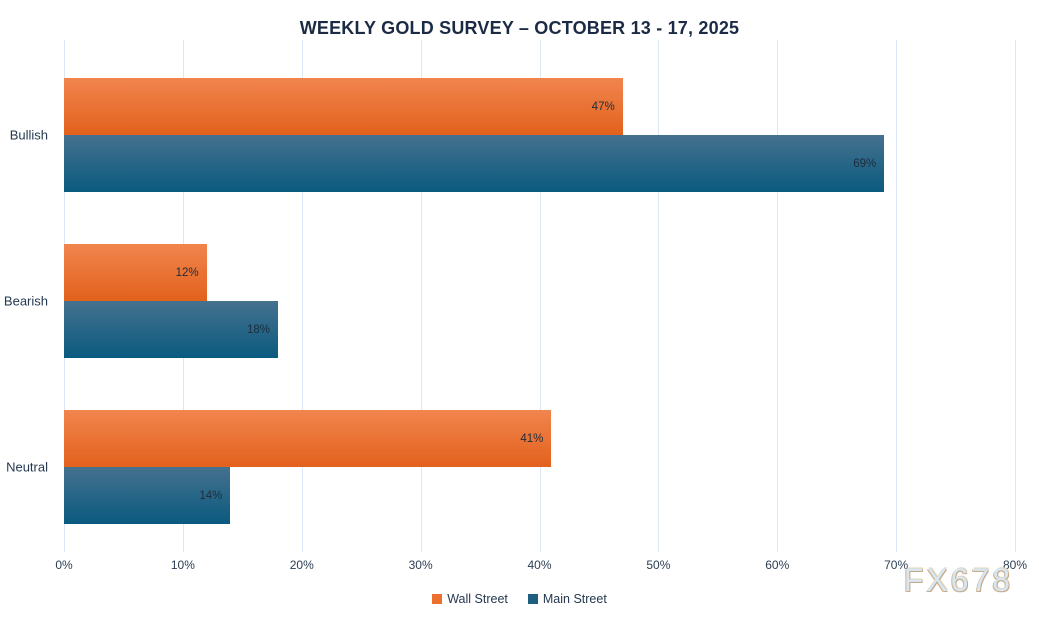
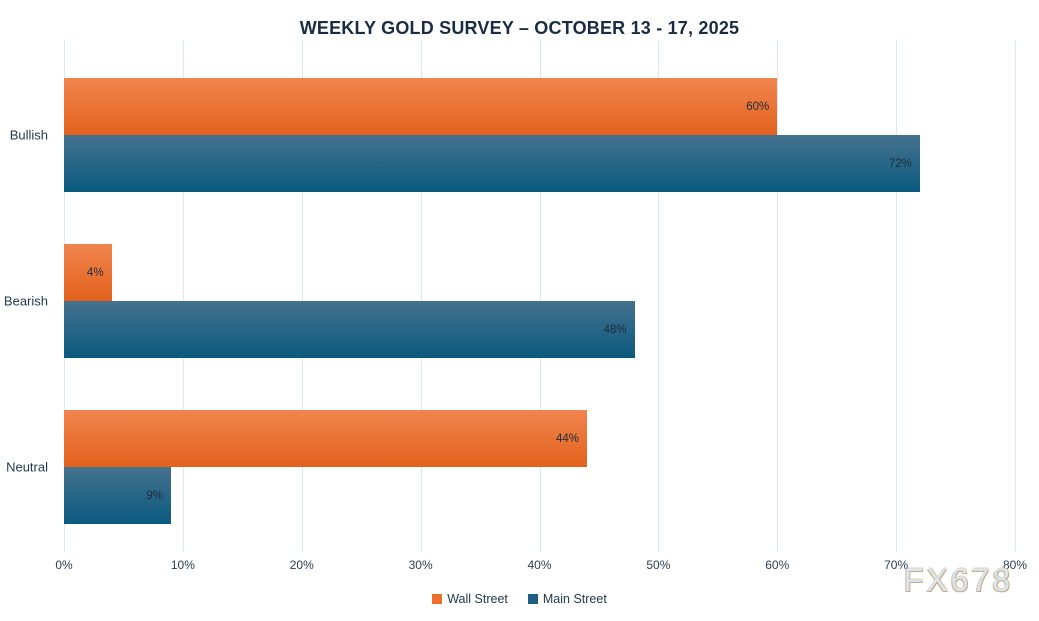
Wall Street/Bullish: 47% -> 60%
Main Street/Bullish: 69% -> 72%
Wall Street/Bearish: 12% -> 4%
Main Street/Bearish: 18% -> 48%
Wall Street/Neutral: 41% -> 44%
Main Street/Neutral: 14% -> 9%
